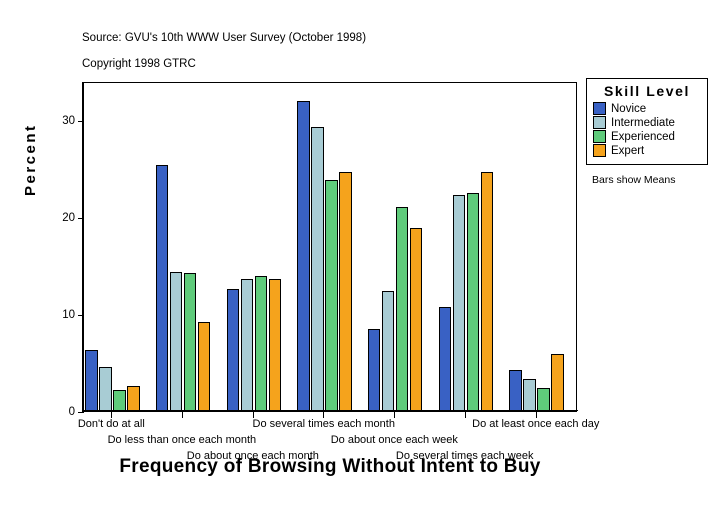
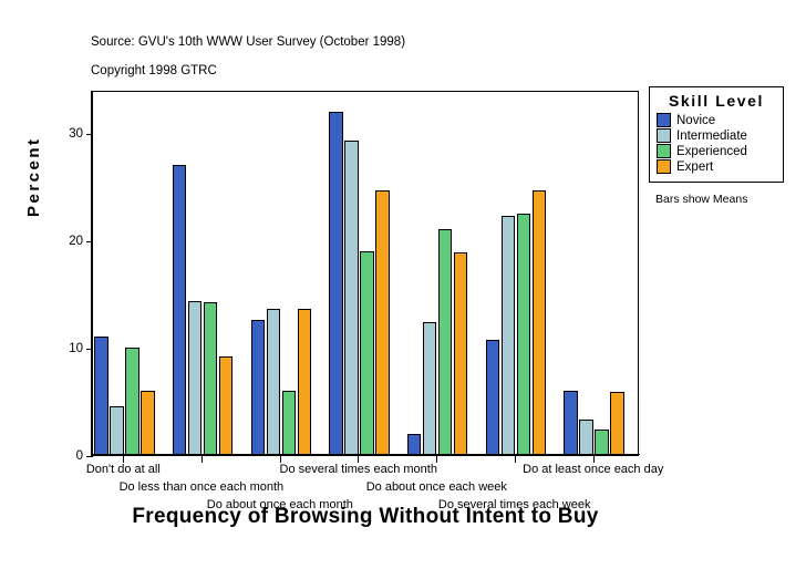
Novice/Don't do at all: 6 -> 11
Experienced/Don't do at all: 2 -> 10
Expert/Don't do at all: 3 -> 6
Novice/Do less than once each month: 25 -> 27
Experienced/Do about once each month: 14 -> 6
Experienced/Do several times each month: 24 -> 19
Novice/Do about once each week: 8 -> 2
Novice/Do at least once each day: 4 -> 6
